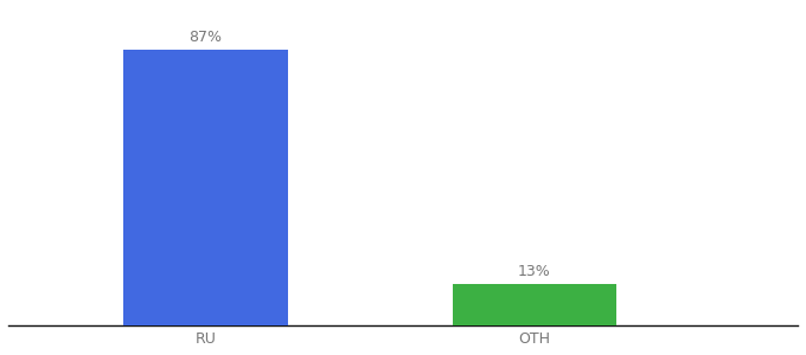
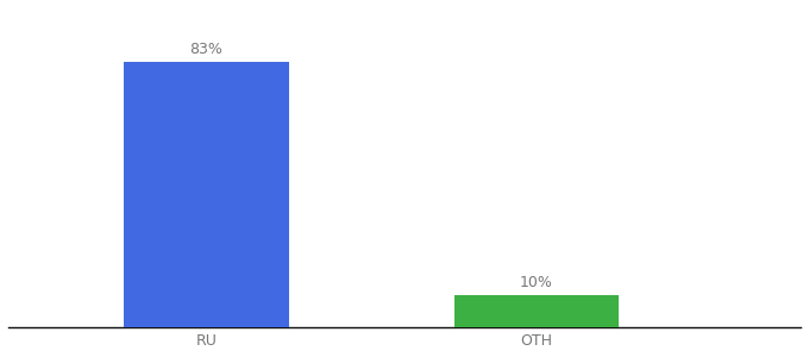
RU: 87% -> 83%
OTH: 13% -> 10%
